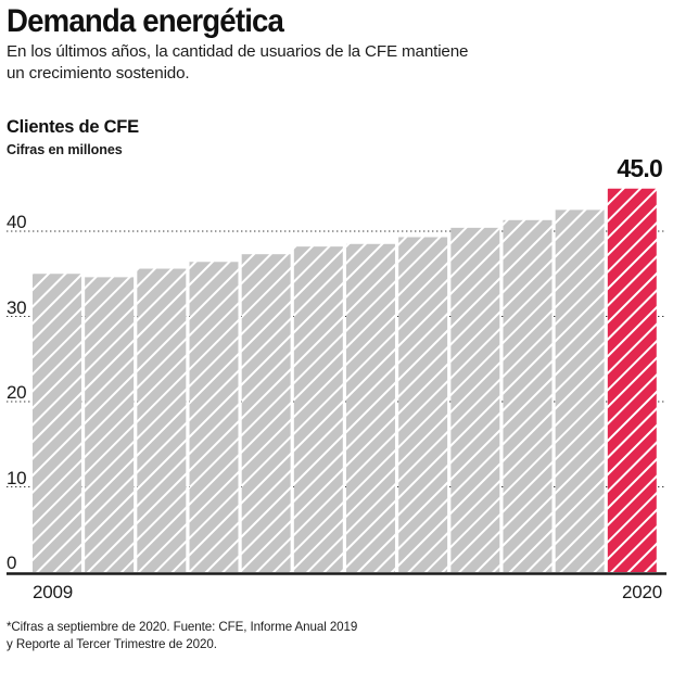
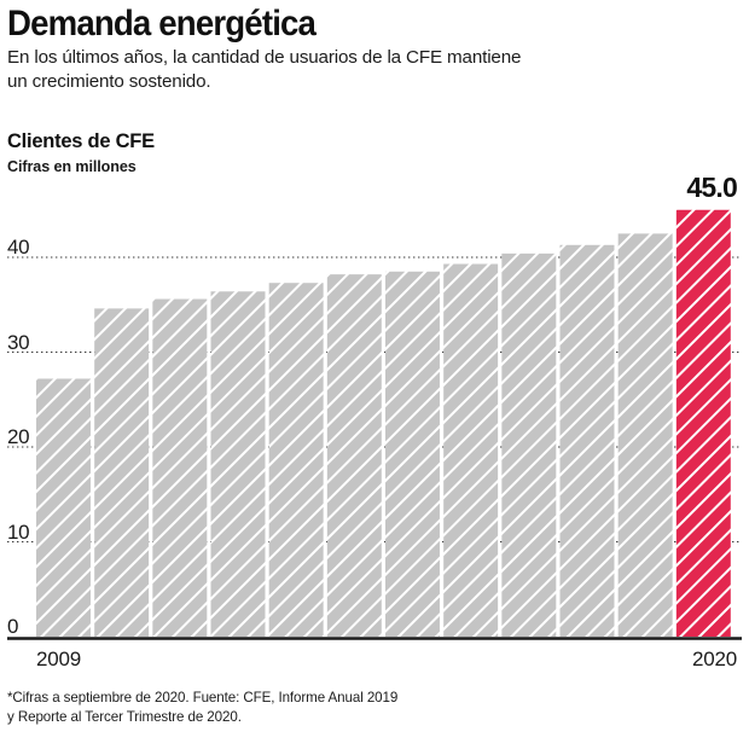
2009: 35 -> 27
